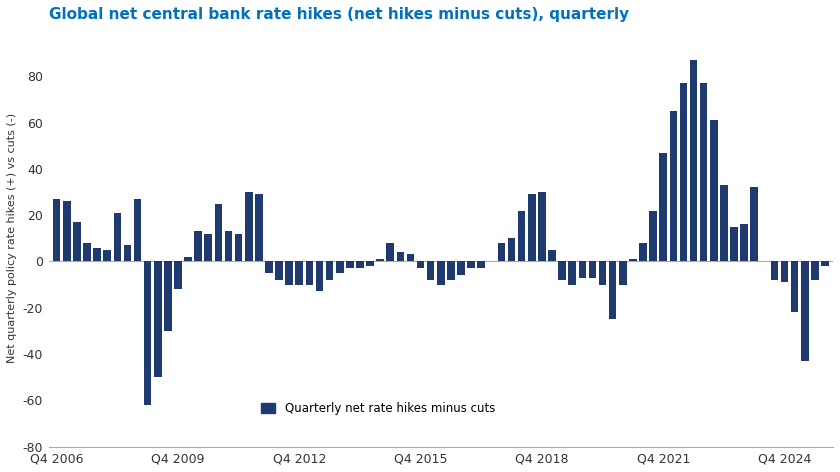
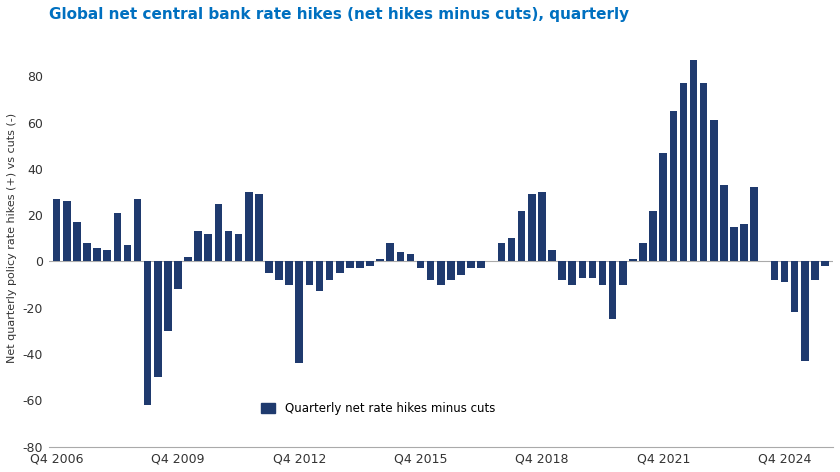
Q4 2012: -10 -> -44
